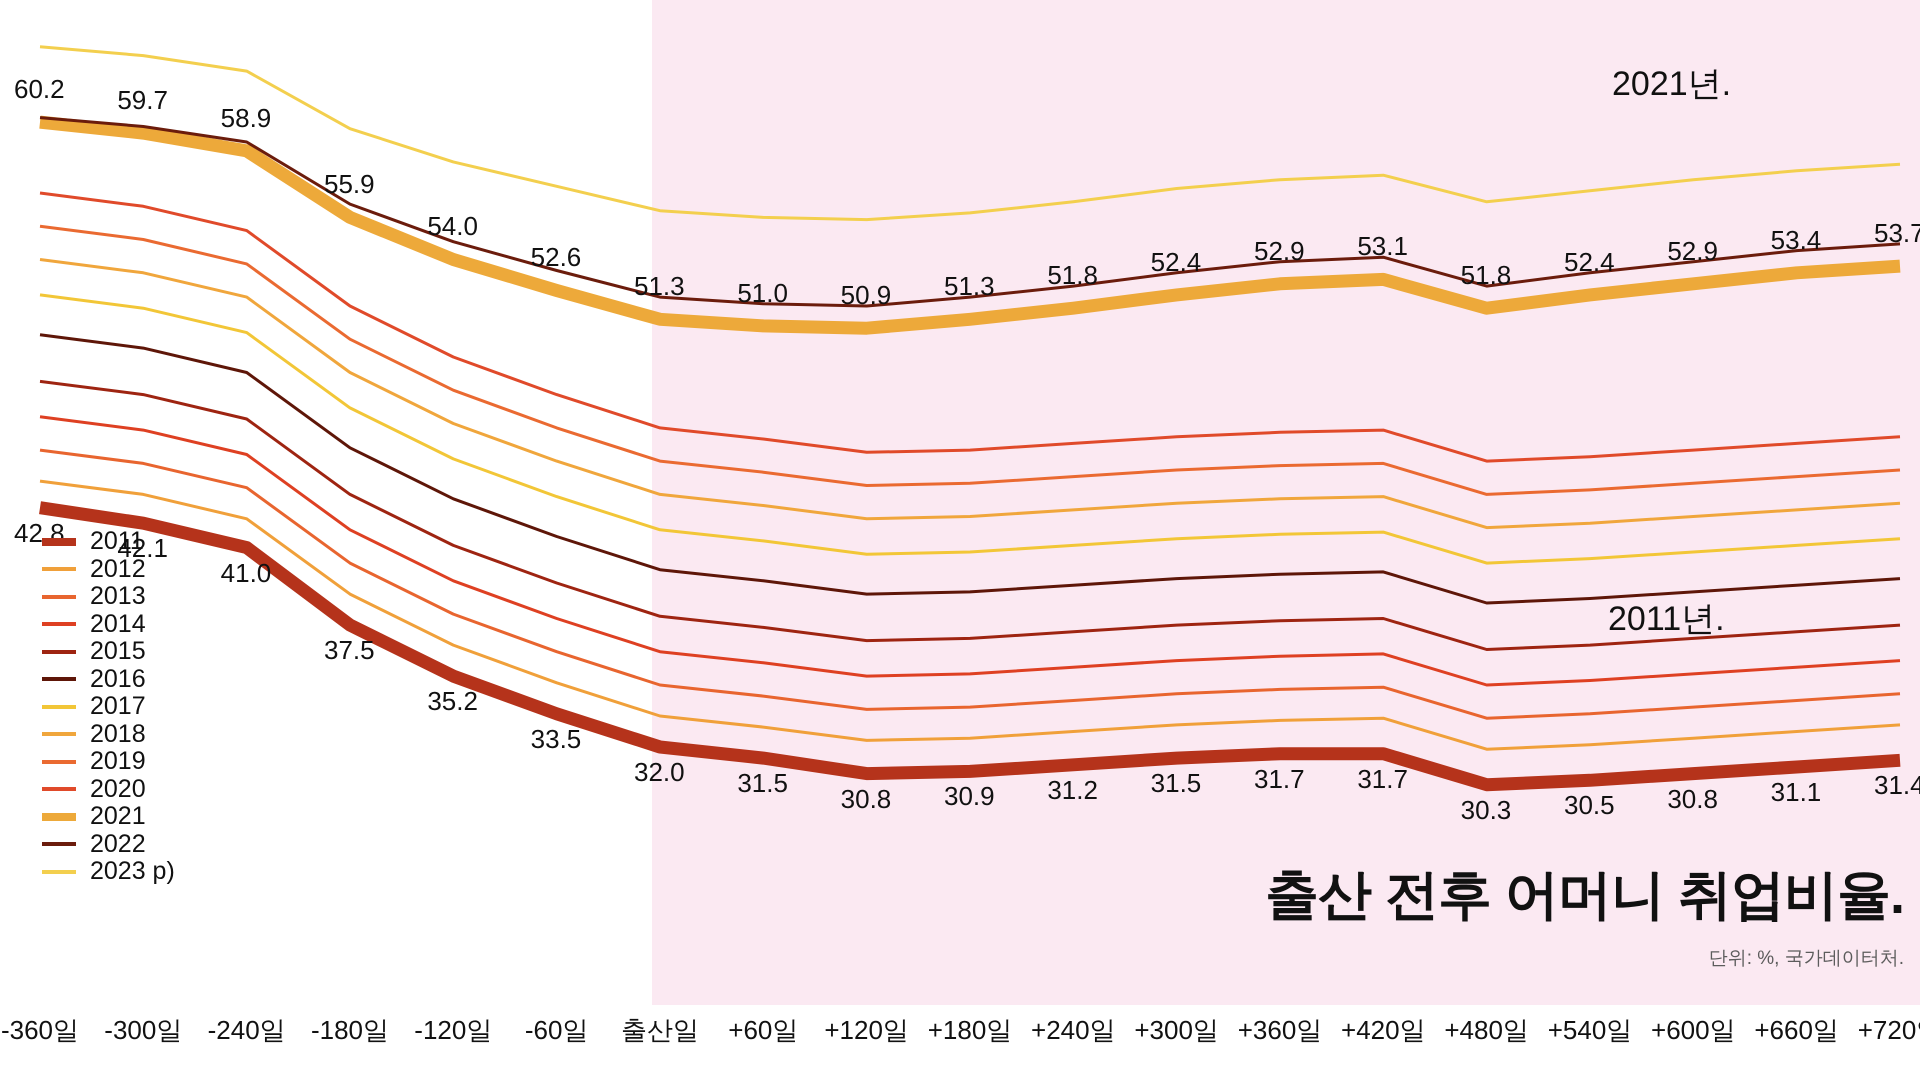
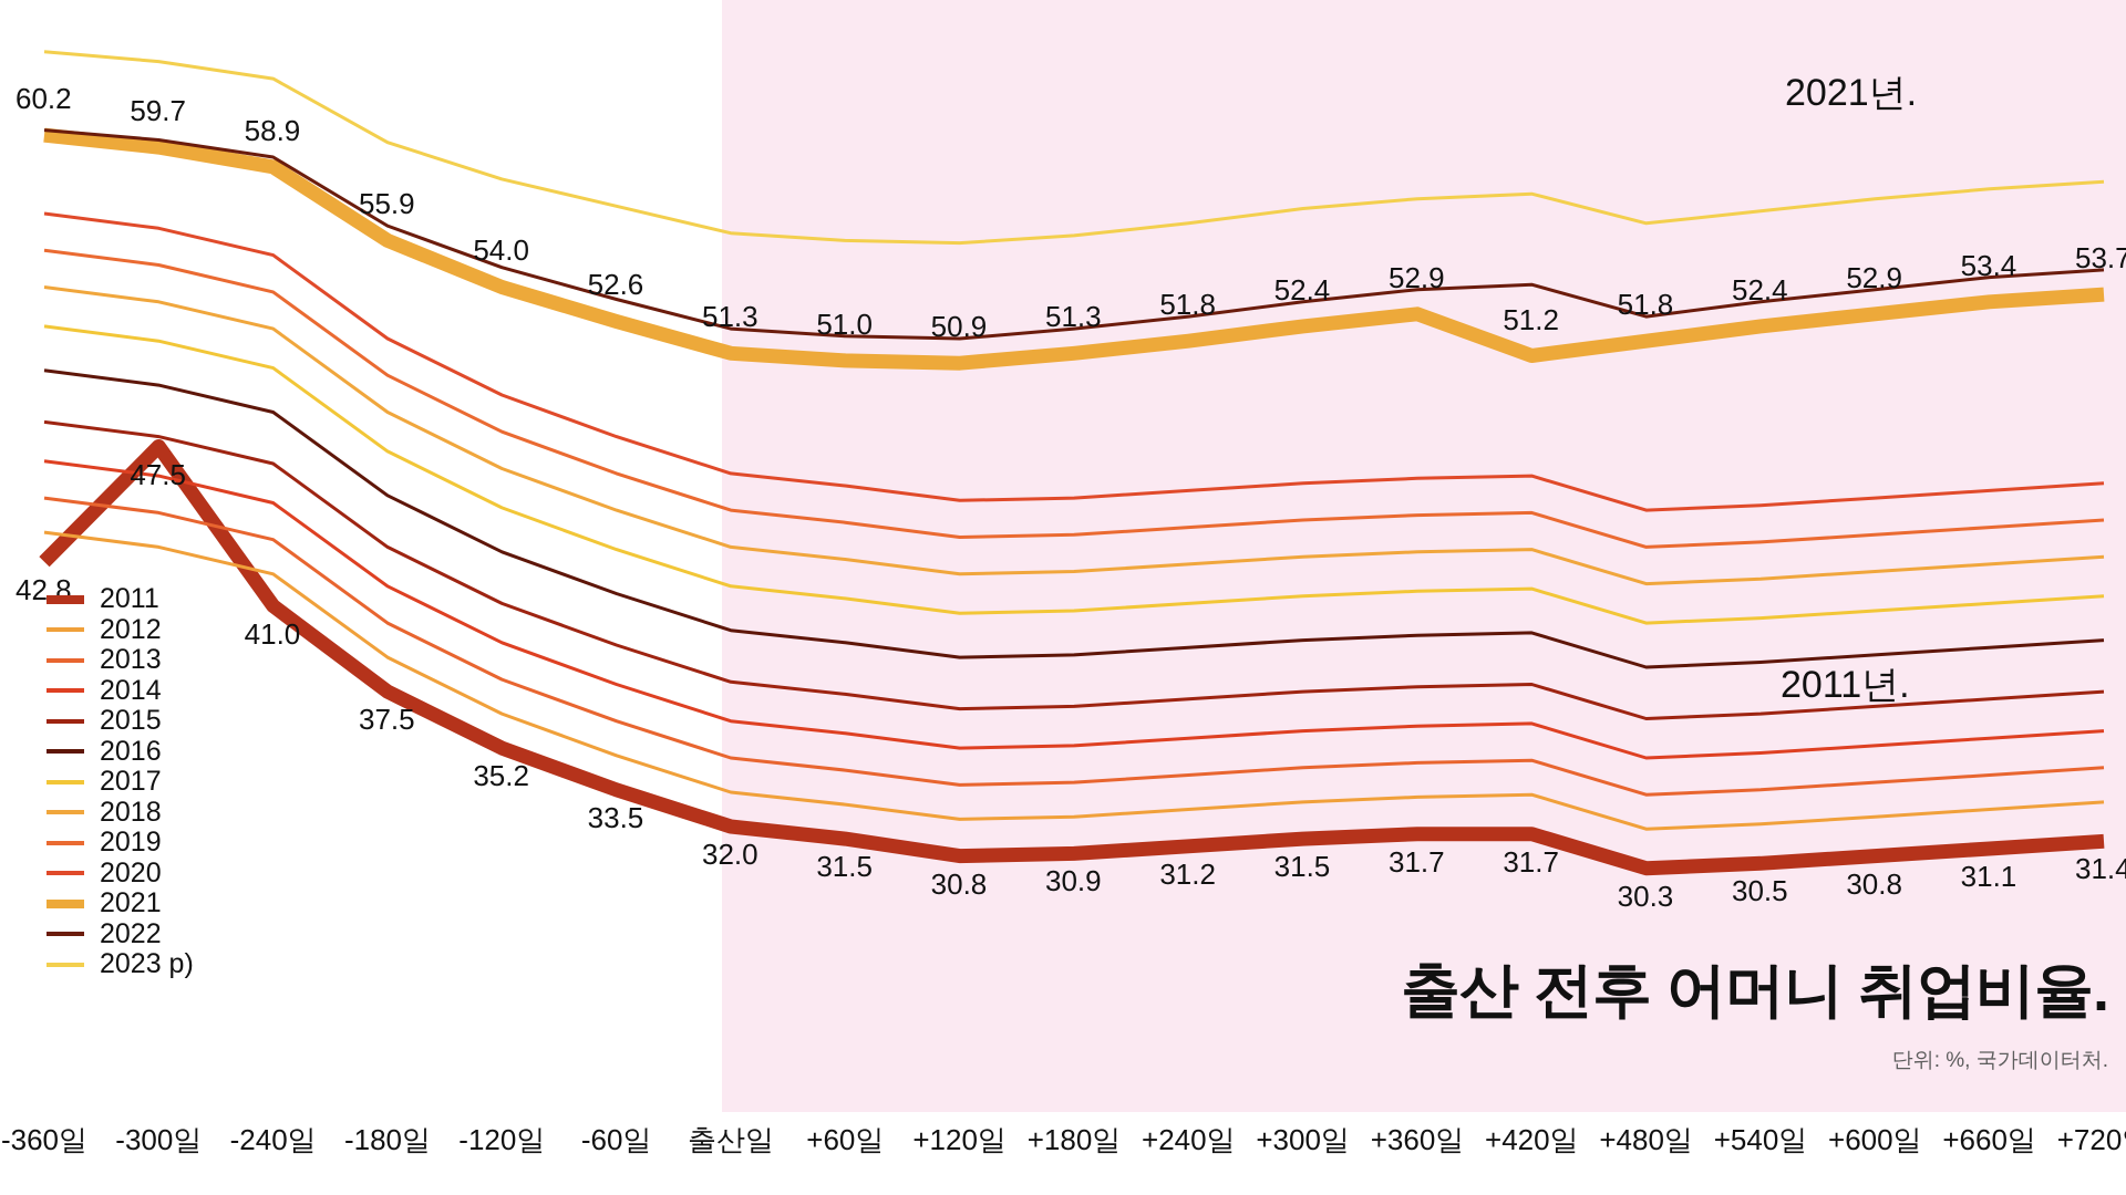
2011/-300일: 42.1 -> 47.5
2021/+420일: 53.1 -> 51.2
